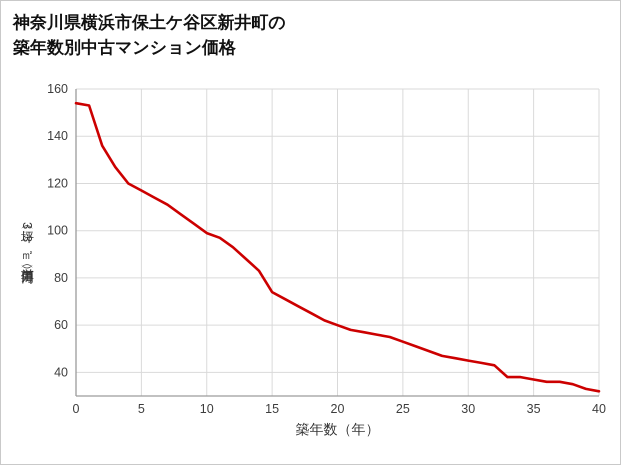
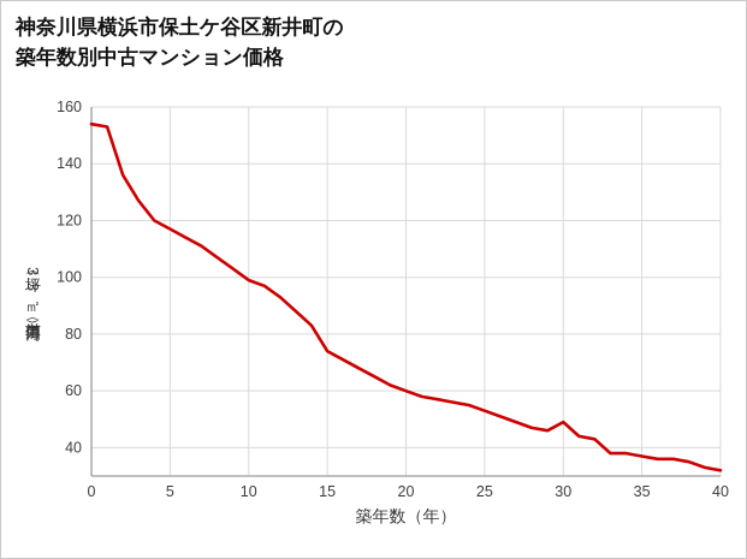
30: 45 -> 49
